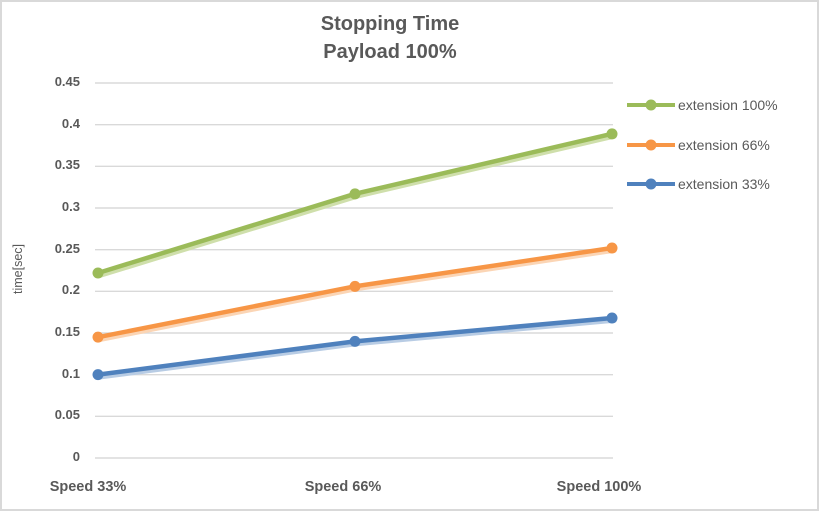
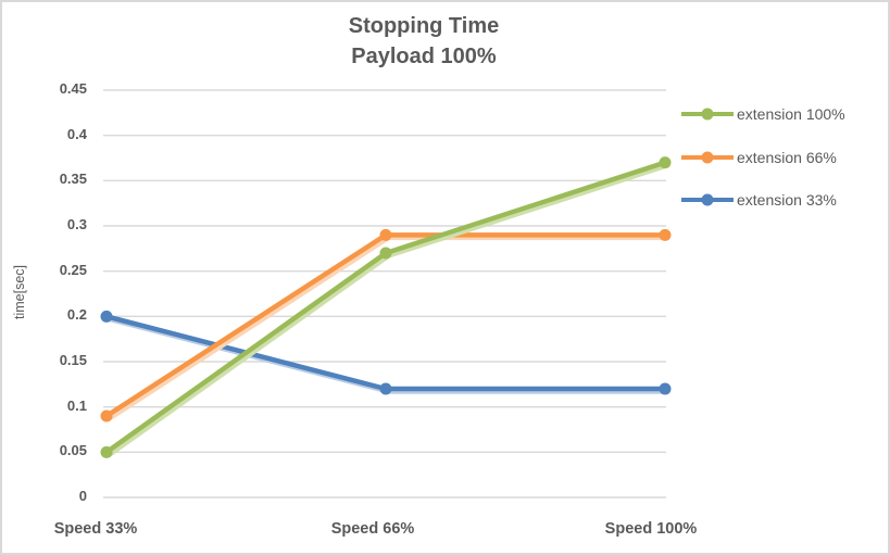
extension 100%/Speed 33%: 0.22 -> 0.05
extension 66%/Speed 33%: 0.14 -> 0.09
extension 33%/Speed 33%: 0.10 -> 0.20
extension 100%/Speed 66%: 0.32 -> 0.27
extension 66%/Speed 66%: 0.21 -> 0.29
extension 33%/Speed 66%: 0.14 -> 0.12
extension 100%/Speed 100%: 0.39 -> 0.37
extension 66%/Speed 100%: 0.25 -> 0.29
extension 33%/Speed 100%: 0.17 -> 0.12
